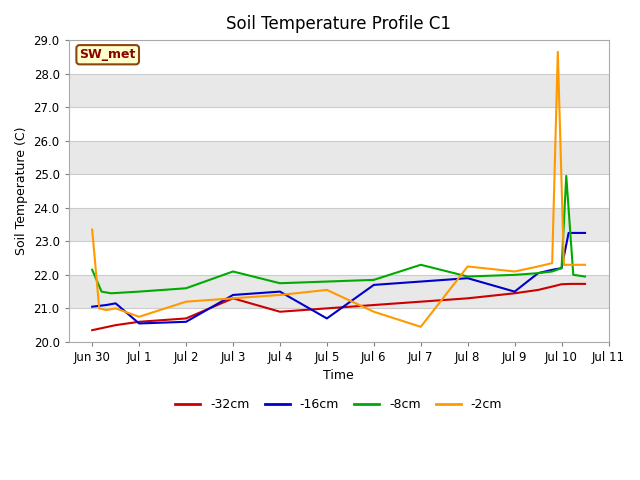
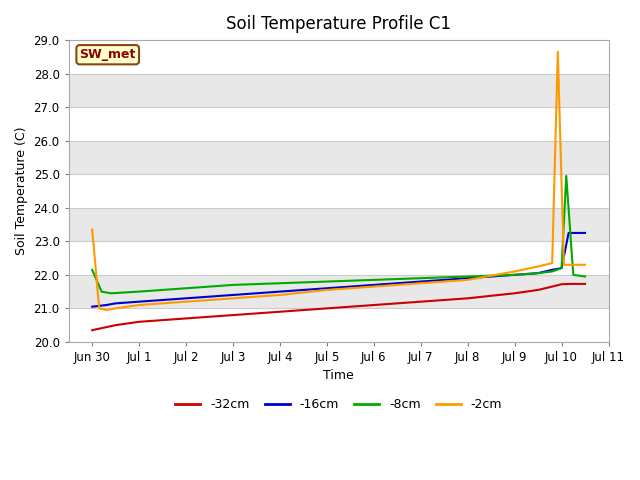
-16cm/Jul 1: 20.55 -> 21.20
-2cm/Jul 1: 20.75 -> 21.10
-16cm/Jul 2: 20.60 -> 21.30
-32cm/Jul 3: 21.30 -> 20.80
-8cm/Jul 3: 22.10 -> 21.70
-16cm/Jul 5: 20.70 -> 21.60
-2cm/Jul 6: 20.90 -> 21.65
-8cm/Jul 7: 22.30 -> 21.90
-2cm/Jul 7: 20.45 -> 21.75
-2cm/Jul 8: 22.25 -> 21.85
-16cm/Jul 9: 21.50 -> 22.00
